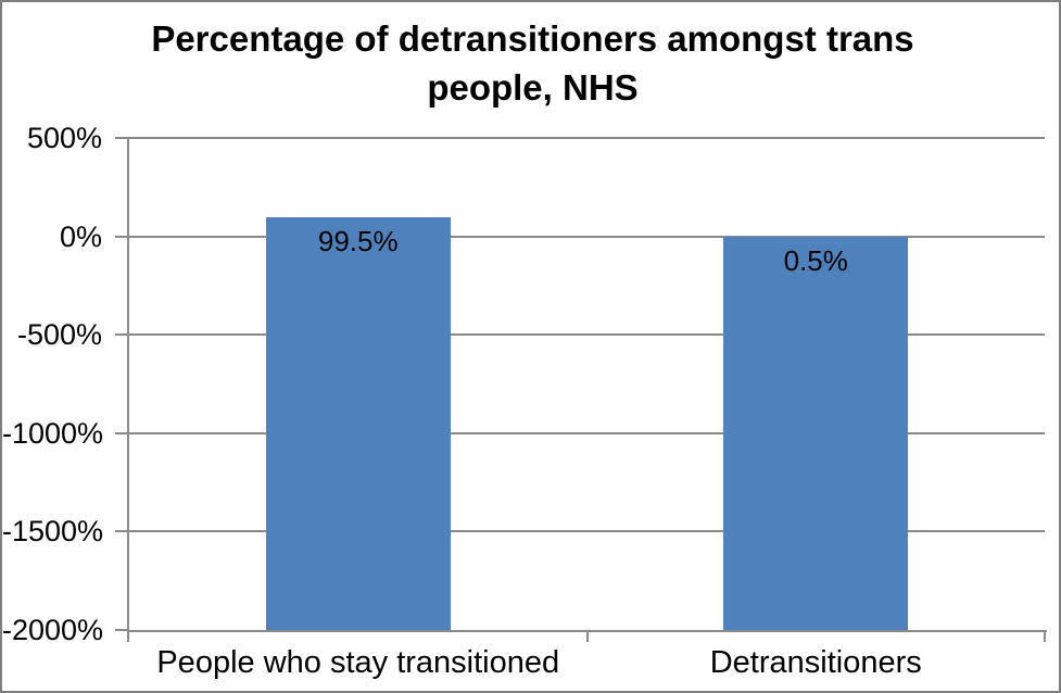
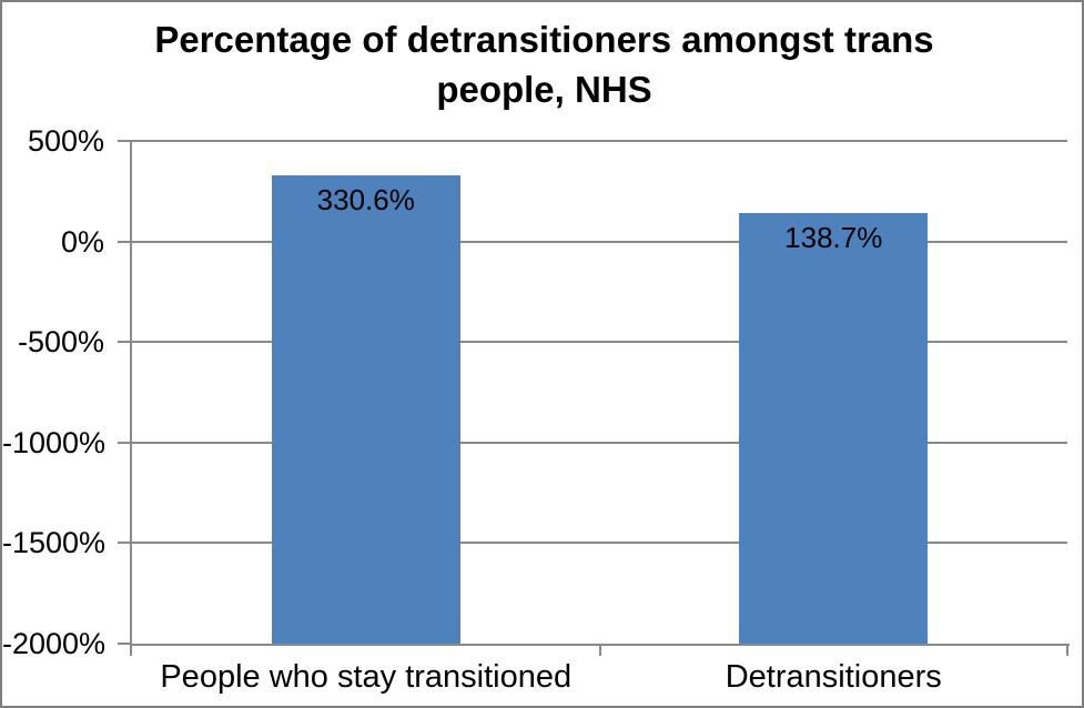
People who stay transitioned: 99.5% -> 330.6%
Detransitioners: 0.5% -> 138.7%
